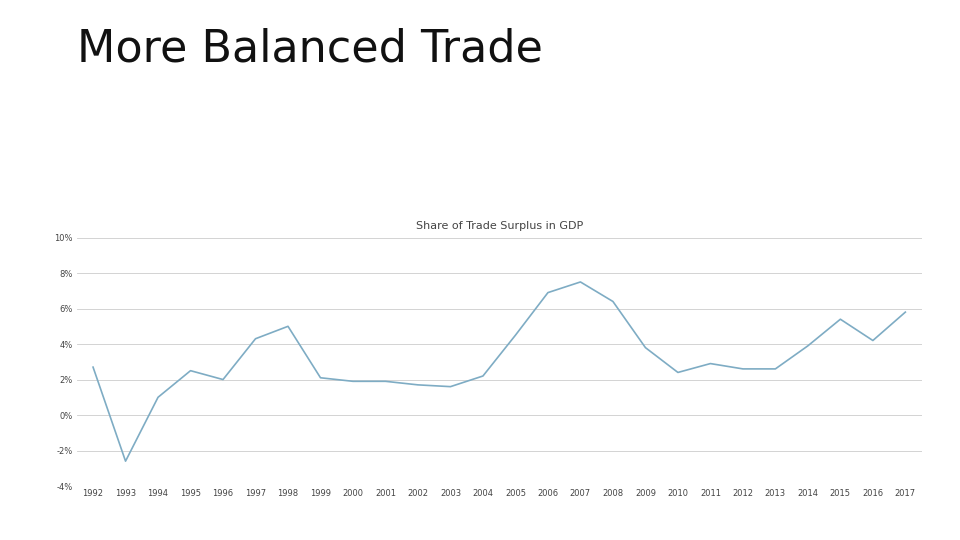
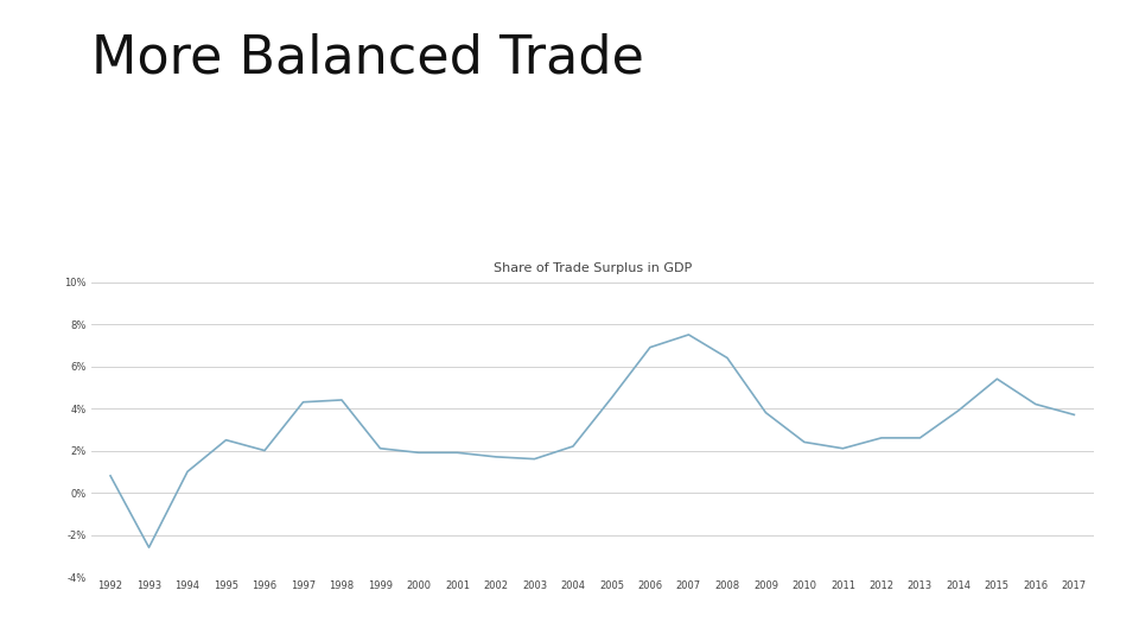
1992: 2.7% -> 0.8%
1998: 5.0% -> 4.4%
2011: 2.9% -> 2.1%
2017: 5.8% -> 3.7%
